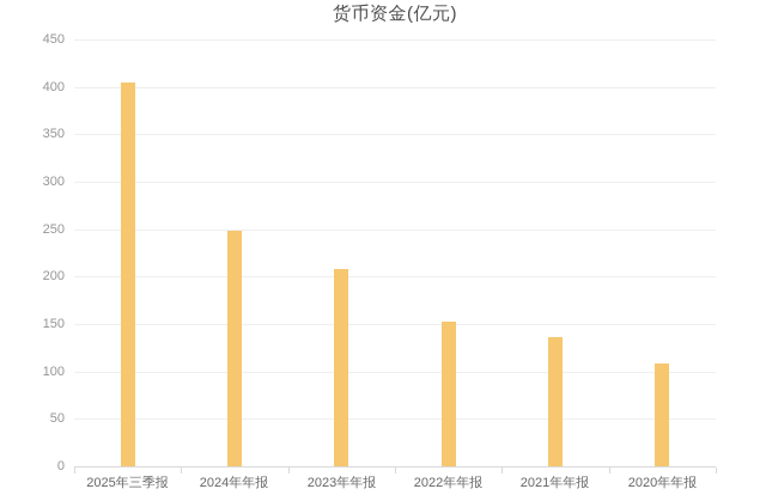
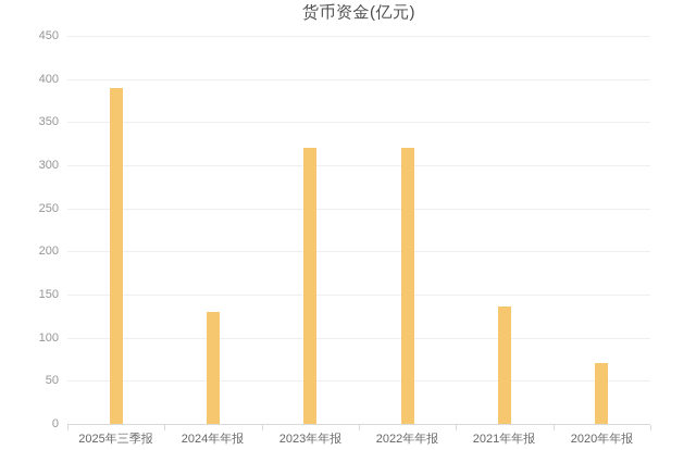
2025年三季报: 400 -> 390
2024年年报: 250 -> 130
2023年年报: 210 -> 320
2022年年报: 150 -> 320
2020年年报: 110 -> 70
